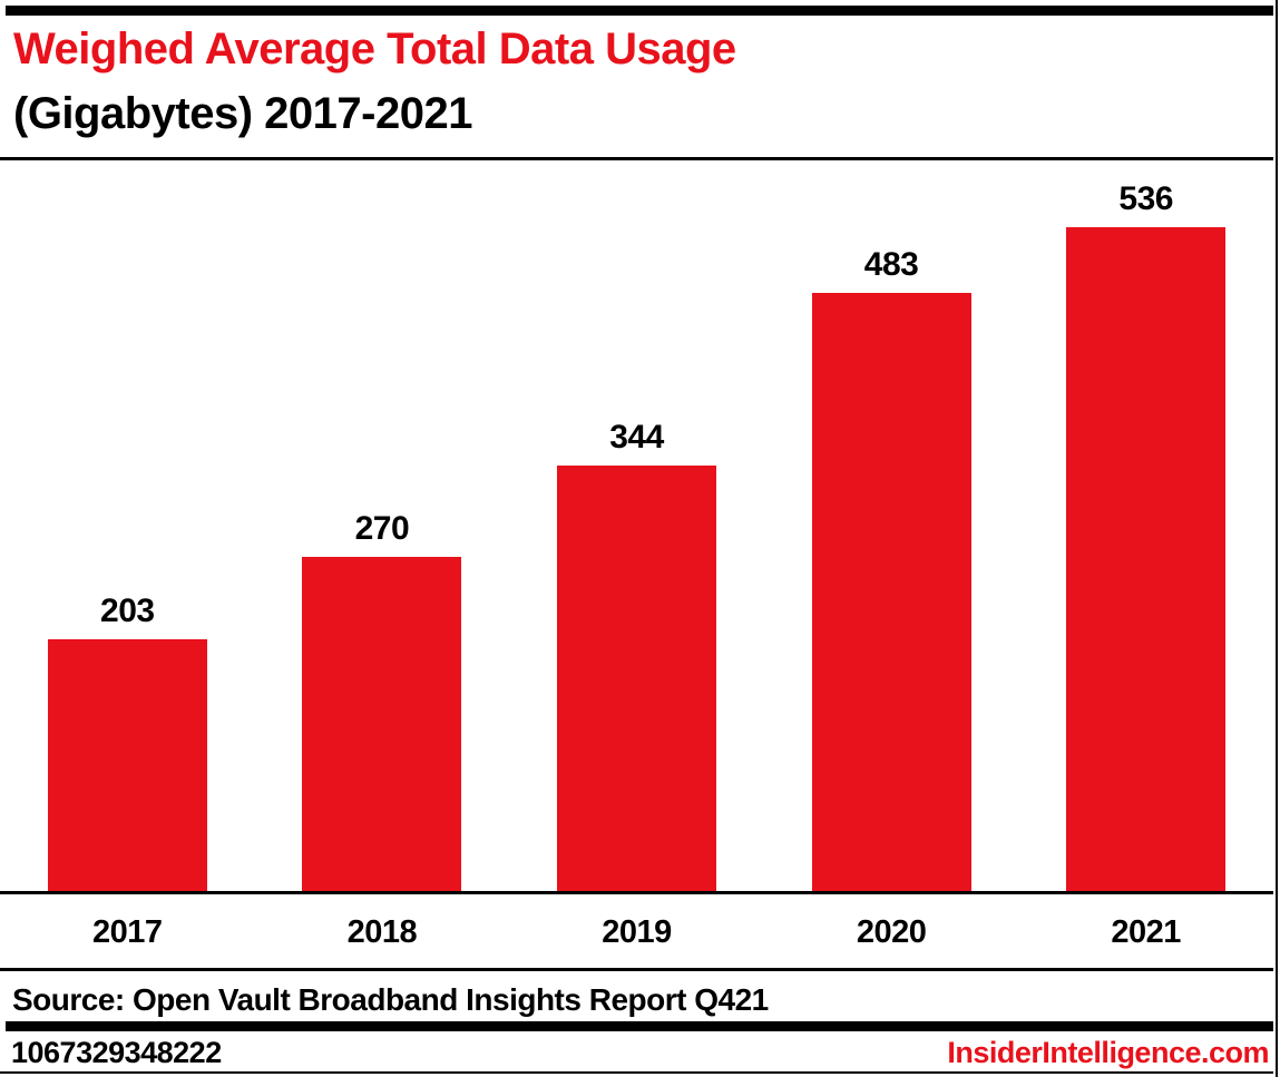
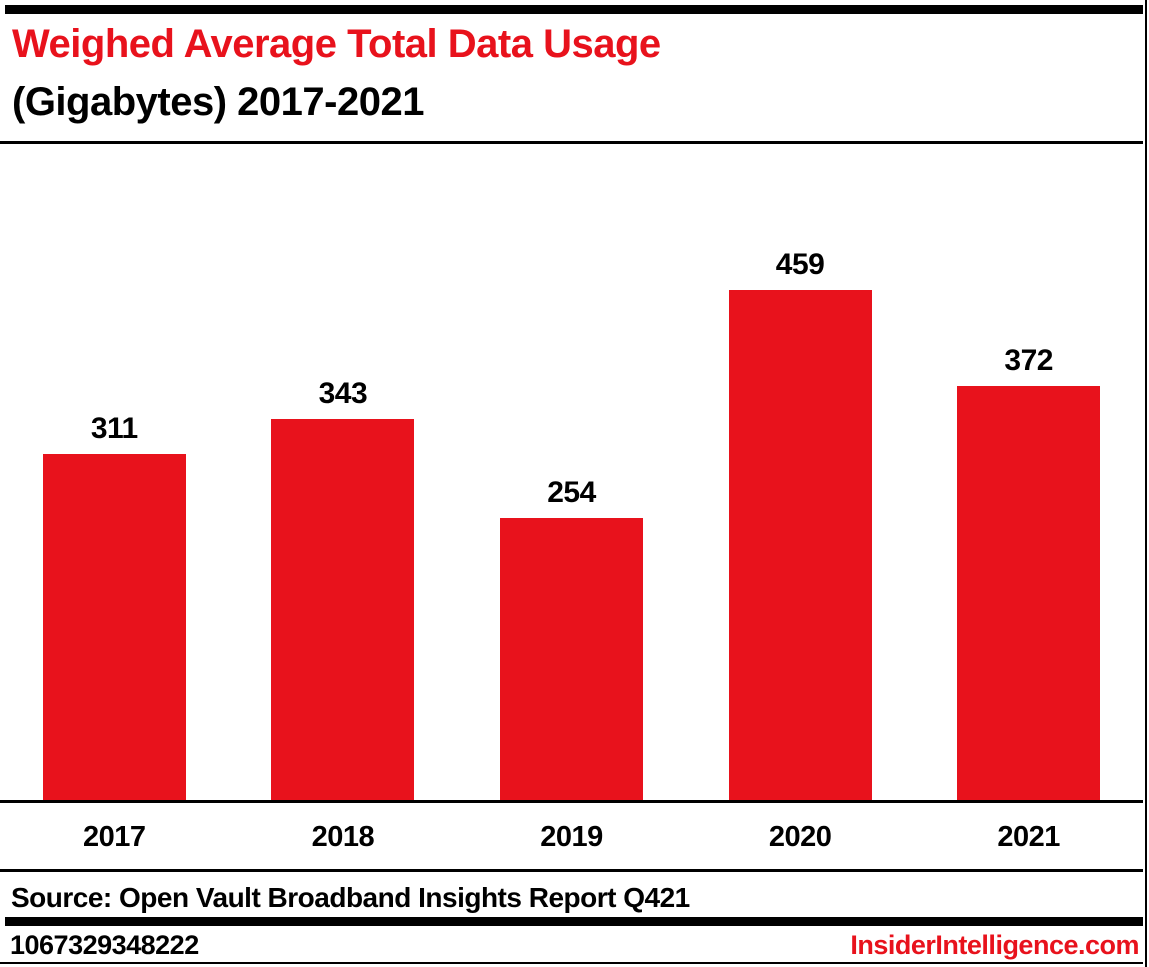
2017: 203 -> 311
2018: 270 -> 343
2019: 344 -> 254
2020: 483 -> 459
2021: 536 -> 372
